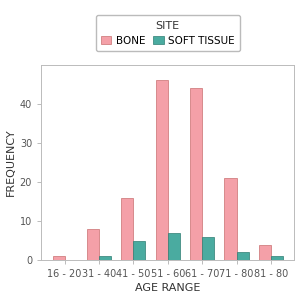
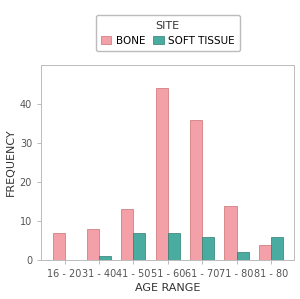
BONE/16 - 20: 1 -> 7
BONE/41 - 50: 16 -> 13
SOFT TISSUE/41 - 50: 5 -> 7
BONE/51 - 60: 46 -> 44
BONE/61 - 70: 44 -> 36
BONE/71 - 80: 21 -> 14
SOFT TISSUE/81 - 80: 1 -> 6
